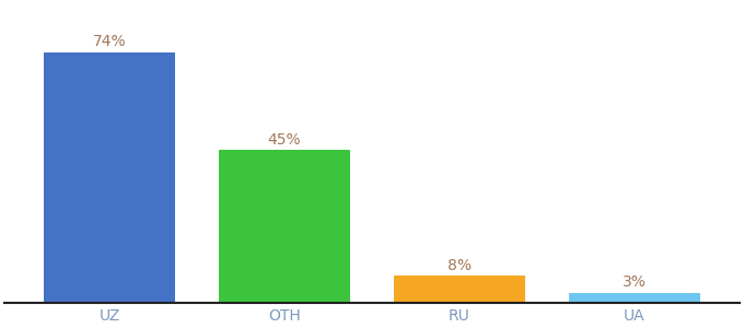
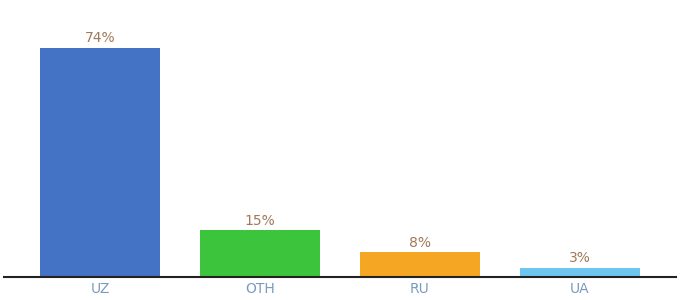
OTH: 45% -> 15%
